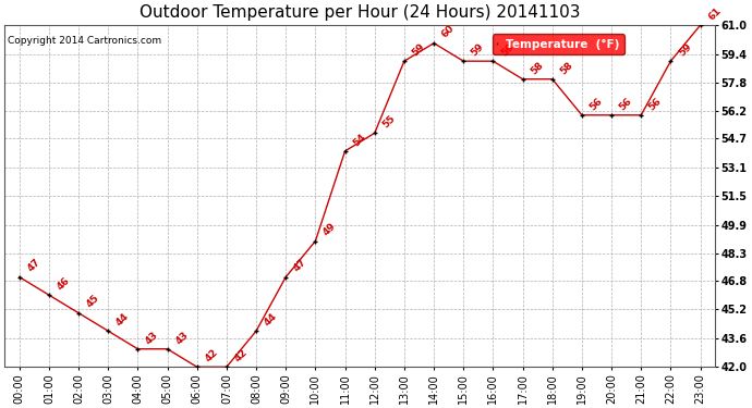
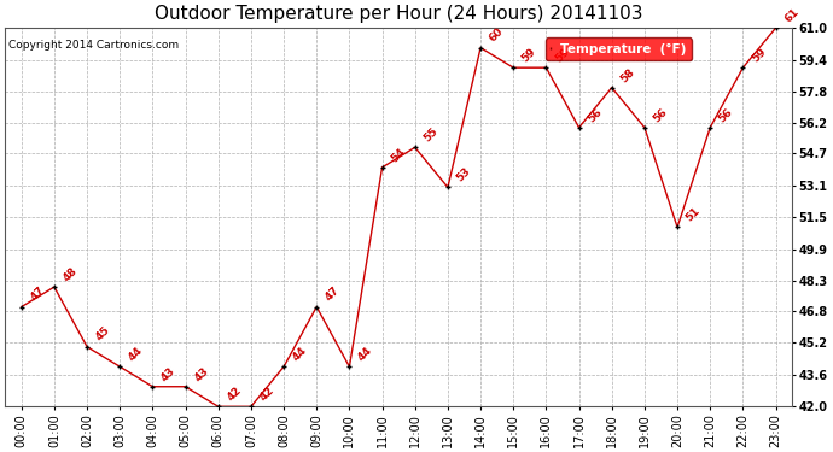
01:00: 46 -> 48
10:00: 49 -> 44
13:00: 59 -> 53
17:00: 58 -> 56
20:00: 56 -> 51
